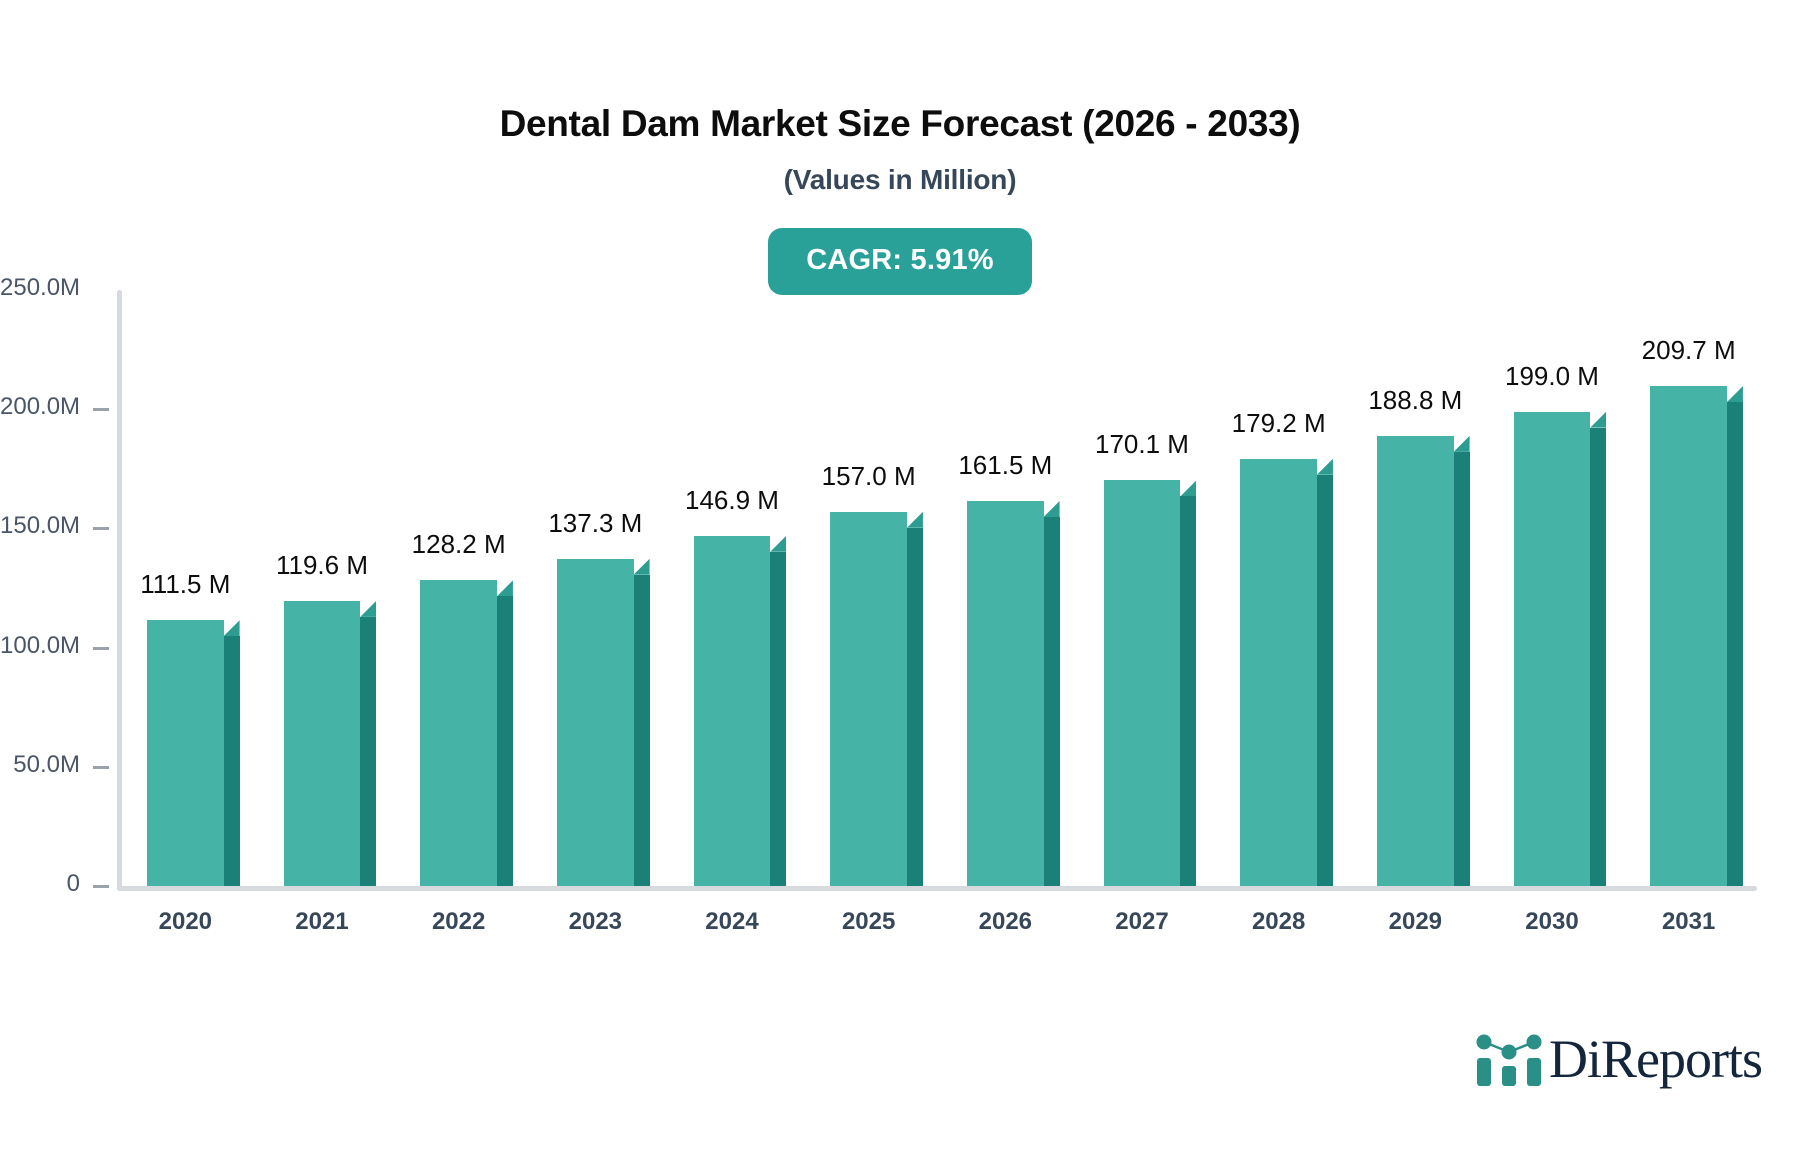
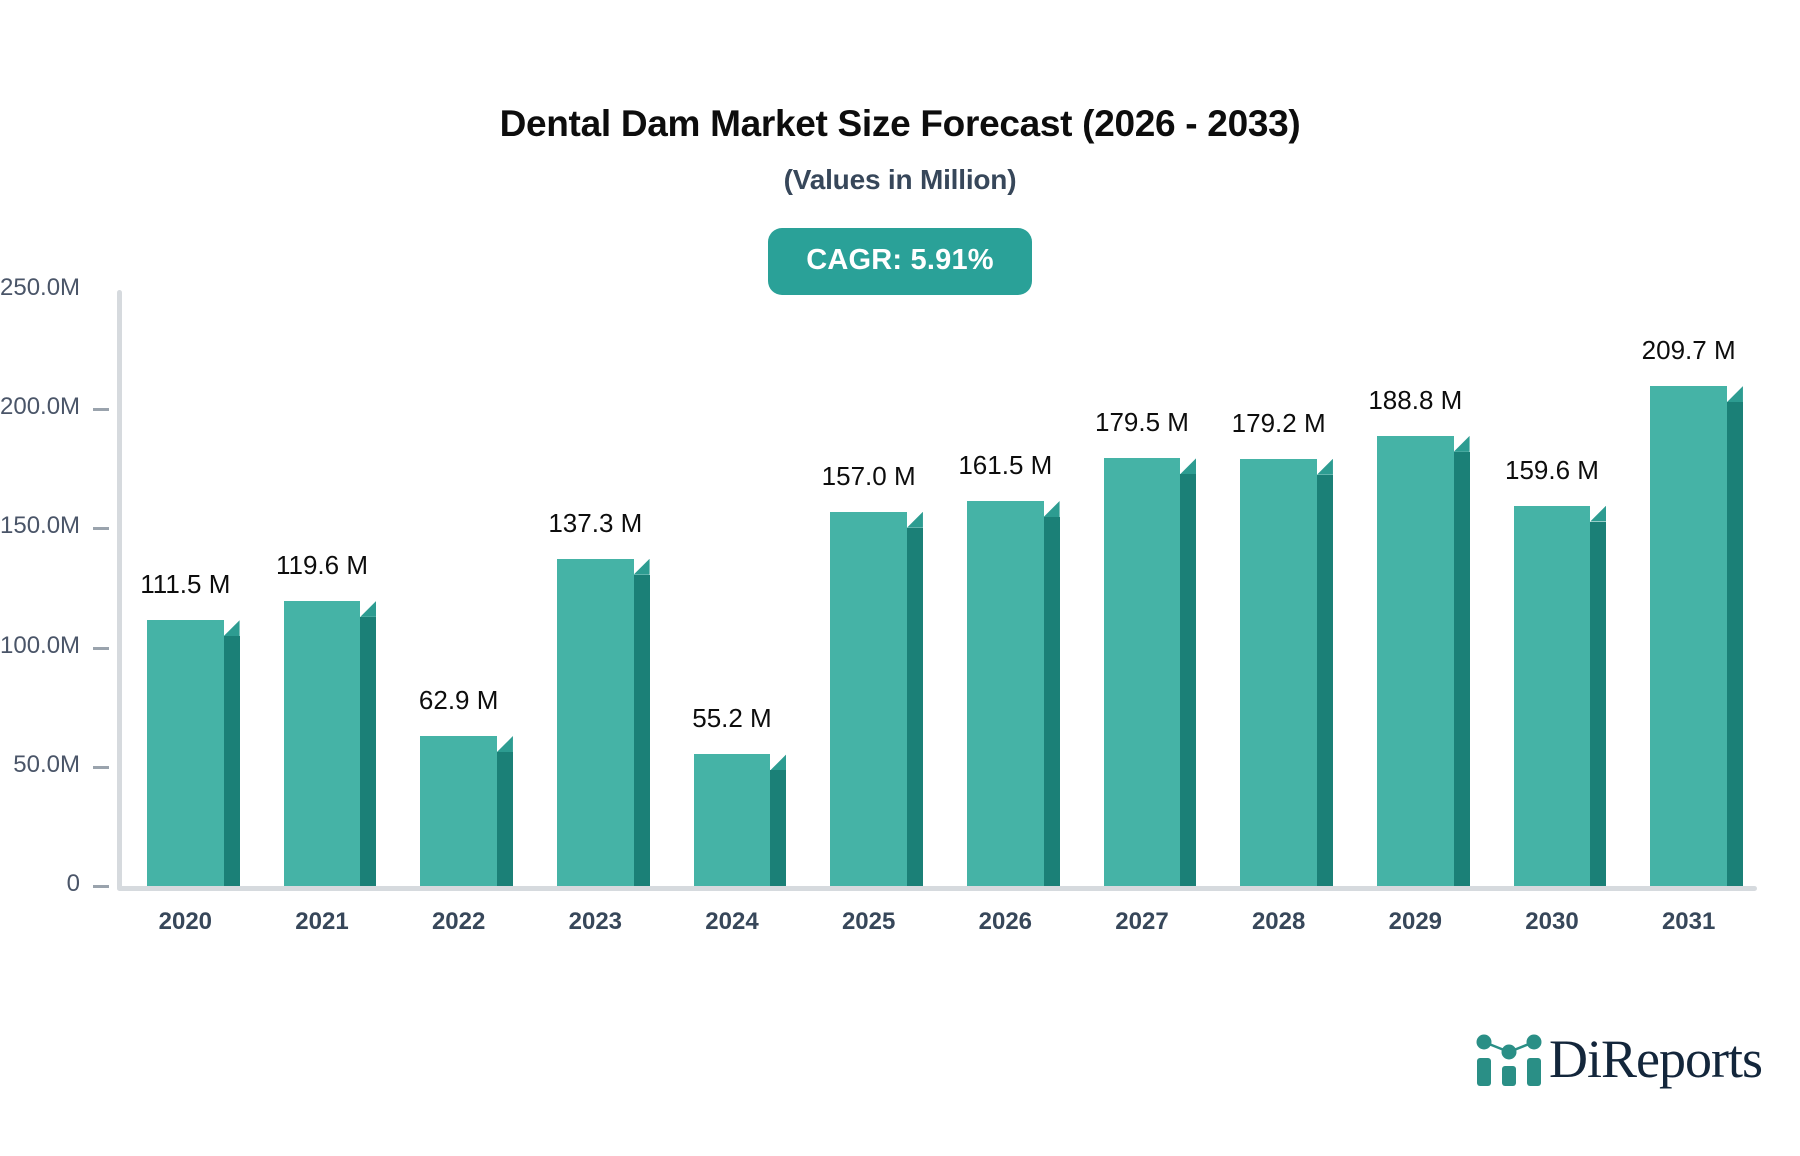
2022: 128.2 -> 62.9
2024: 146.9 -> 55.2
2027: 170.1 -> 179.5
2030: 199.0 -> 159.6
